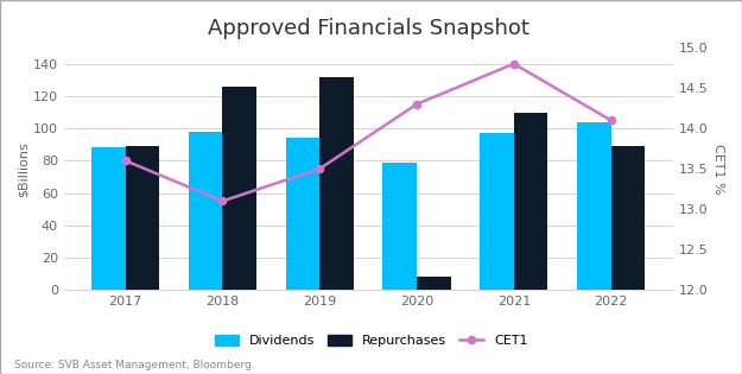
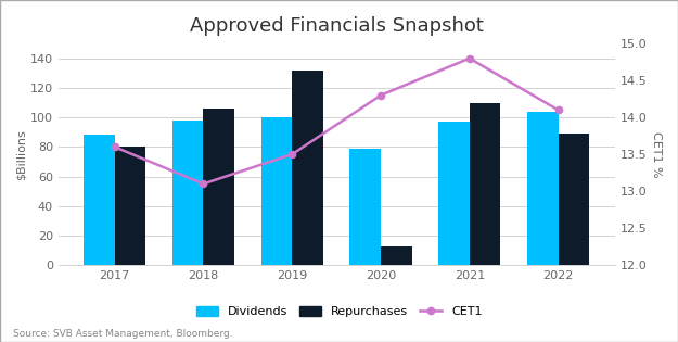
Repurchases/2017: 89 -> 80
Repurchases/2018: 126 -> 106
Dividends/2019: 94 -> 100
Repurchases/2020: 8 -> 13
